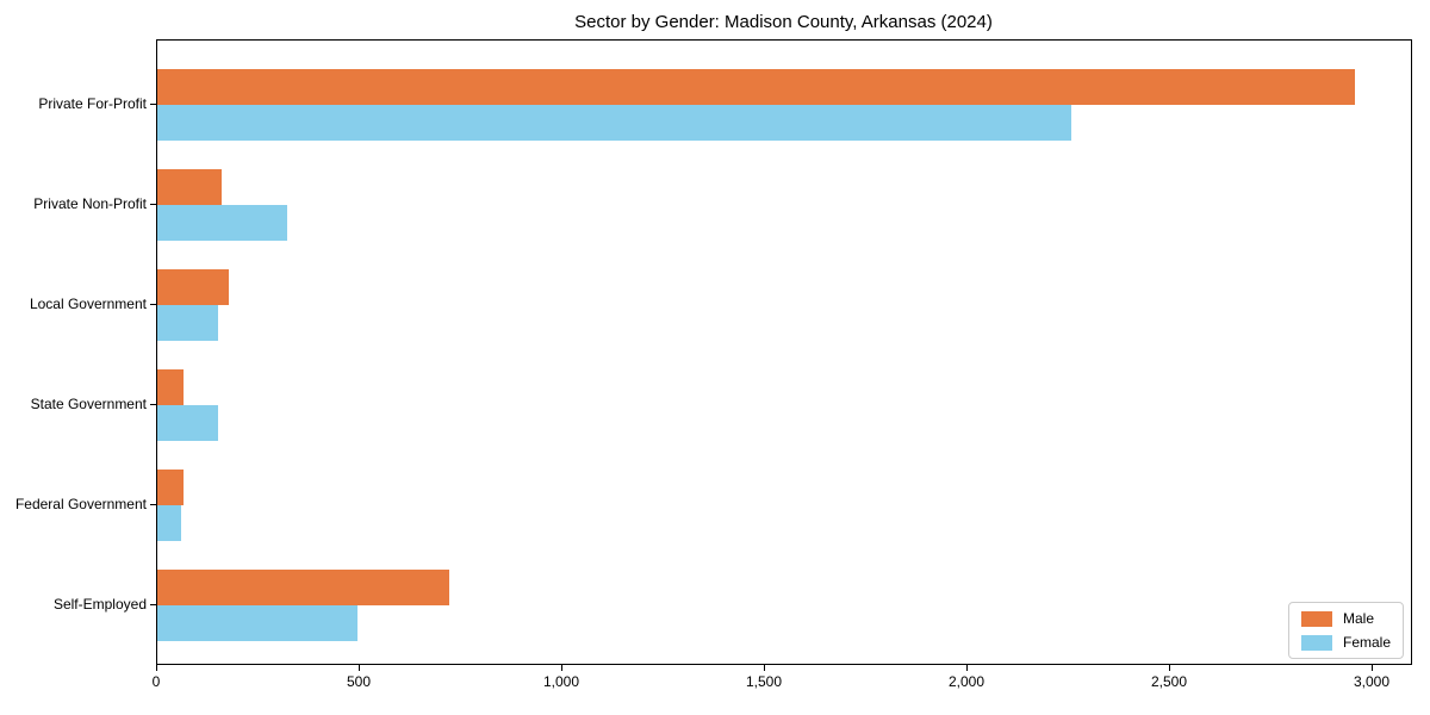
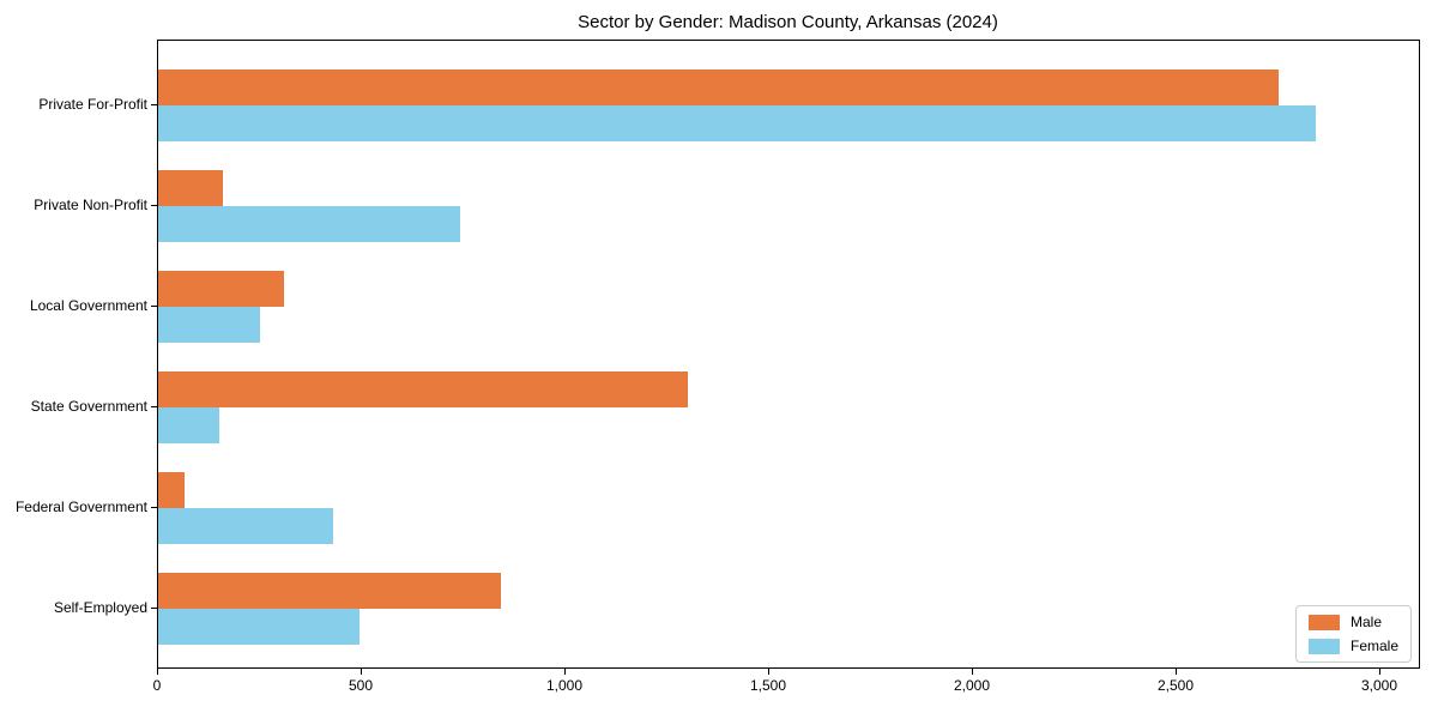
Male/Private For-Profit: 2960 -> 2750
Female/Private For-Profit: 2260 -> 2840
Female/Private Non-Profit: 320 -> 740
Male/Local Government: 180 -> 310
Female/Local Government: 150 -> 250
Male/State Government: 60 -> 1300
Female/Federal Government: 60 -> 430
Male/Self-Employed: 720 -> 840
